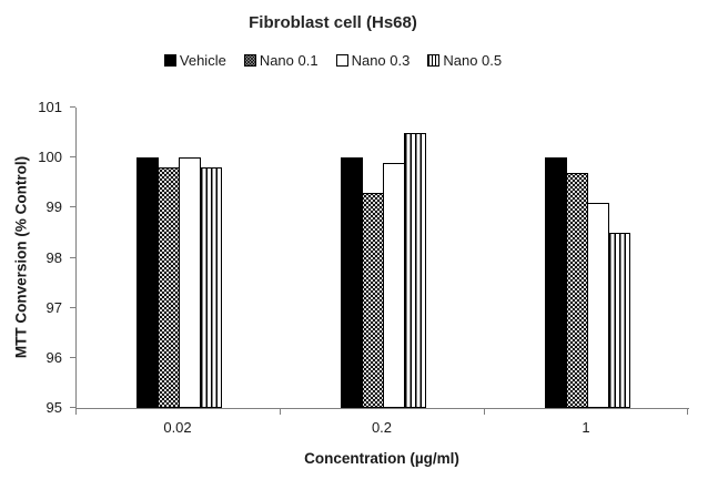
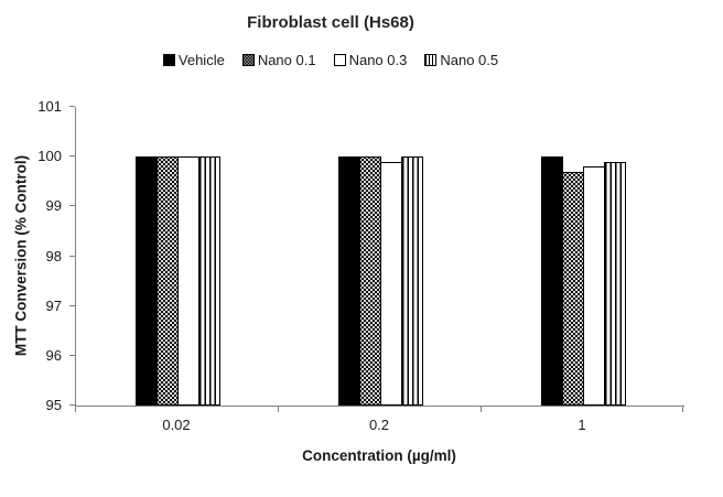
Nano 0.1/0.02: 99.8 -> 100.0
Nano 0.5/0.02: 99.8 -> 100.0
Nano 0.1/0.2: 99.3 -> 100.0
Nano 0.5/0.2: 100.5 -> 100.0
Nano 0.3/1: 99.1 -> 99.8
Nano 0.5/1: 98.5 -> 99.9
